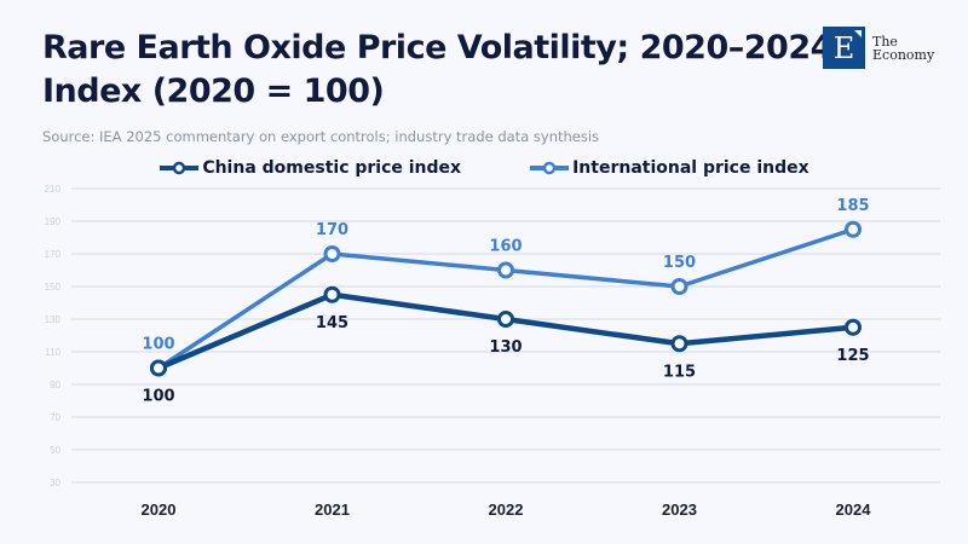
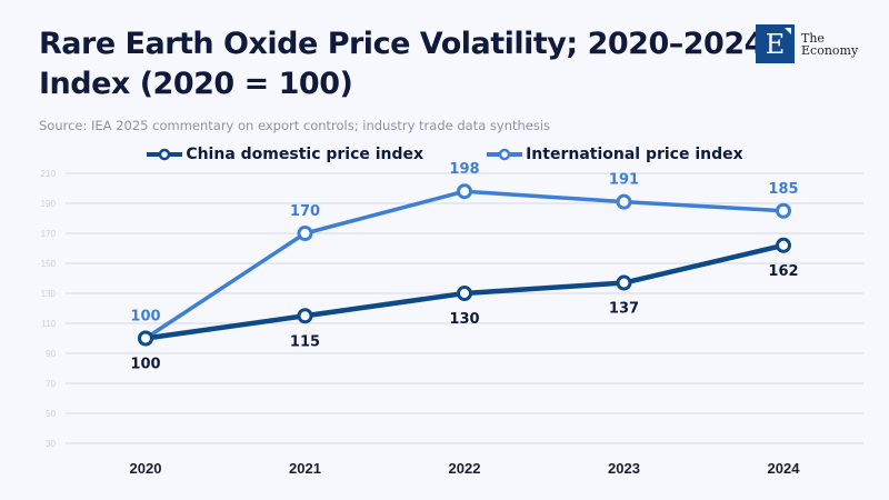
China domestic price index/2021: 145 -> 115
International price index/2022: 160 -> 198
China domestic price index/2023: 115 -> 137
International price index/2023: 150 -> 191
China domestic price index/2024: 125 -> 162
